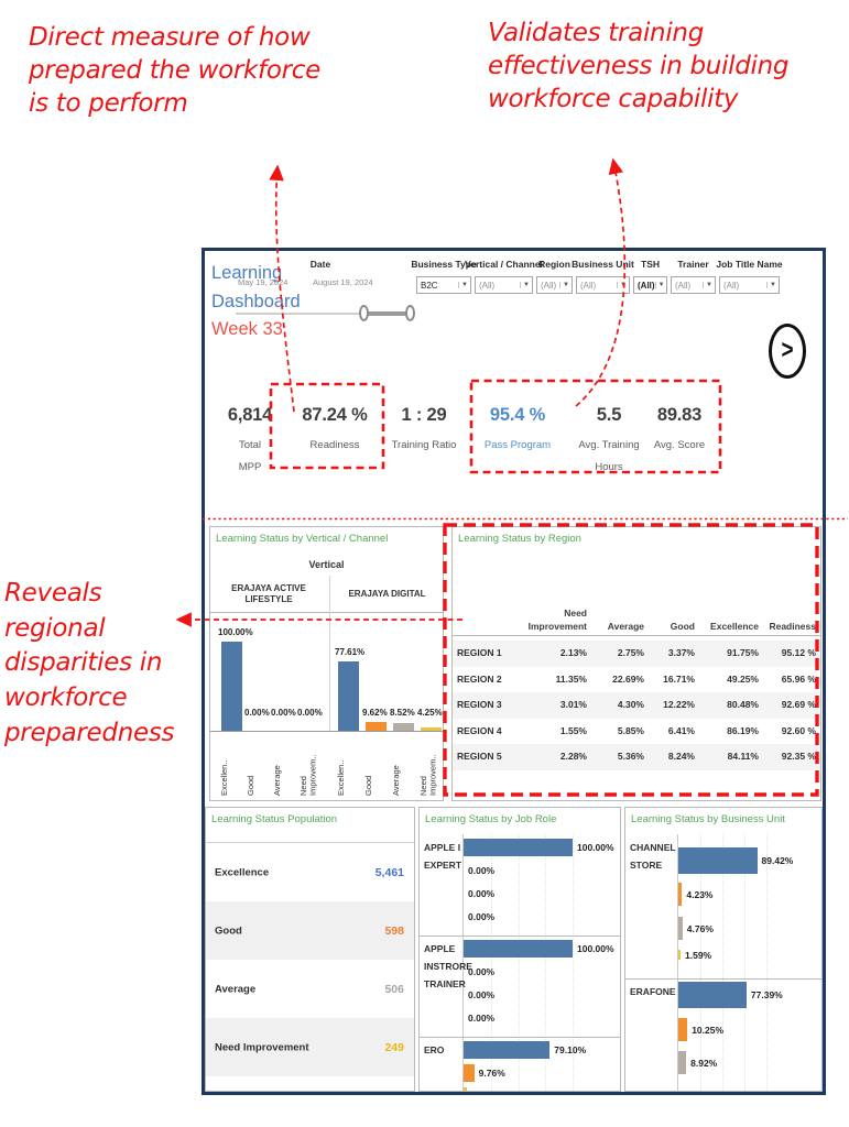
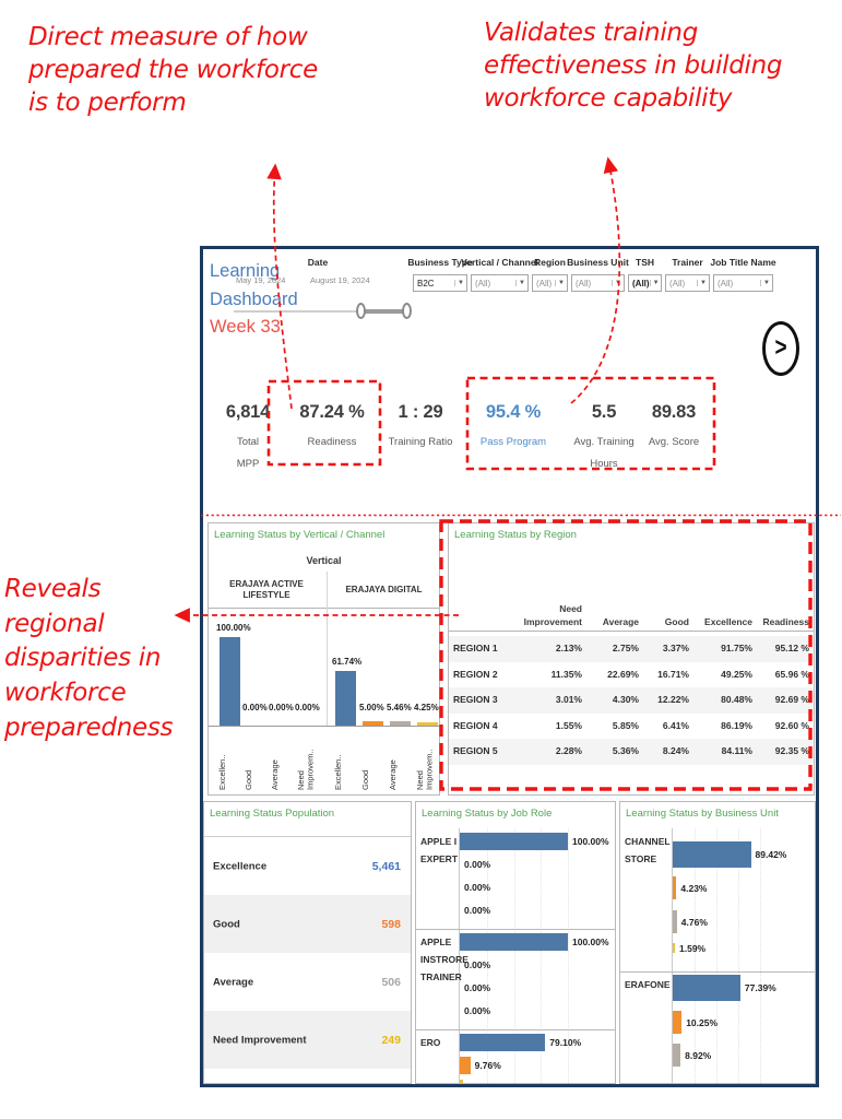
Learning Status by Vertical / Channel/ERAJAYA DIGITAL/Excellen..: 77.61% -> 61.74%
Learning Status by Vertical / Channel/ERAJAYA DIGITAL/Good: 9.62% -> 5.00%
Learning Status by Vertical / Channel/ERAJAYA DIGITAL/Average: 8.52% -> 5.46%
